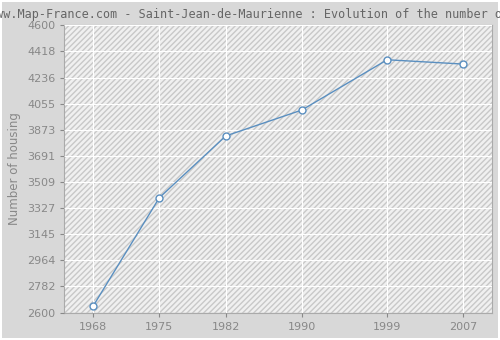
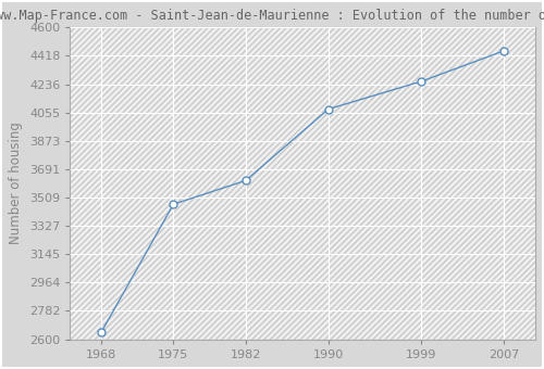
1975: 3400 -> 3470
1982: 3830 -> 3620
1990: 4010 -> 4080
1999: 4360 -> 4250
2007: 4330 -> 4450
